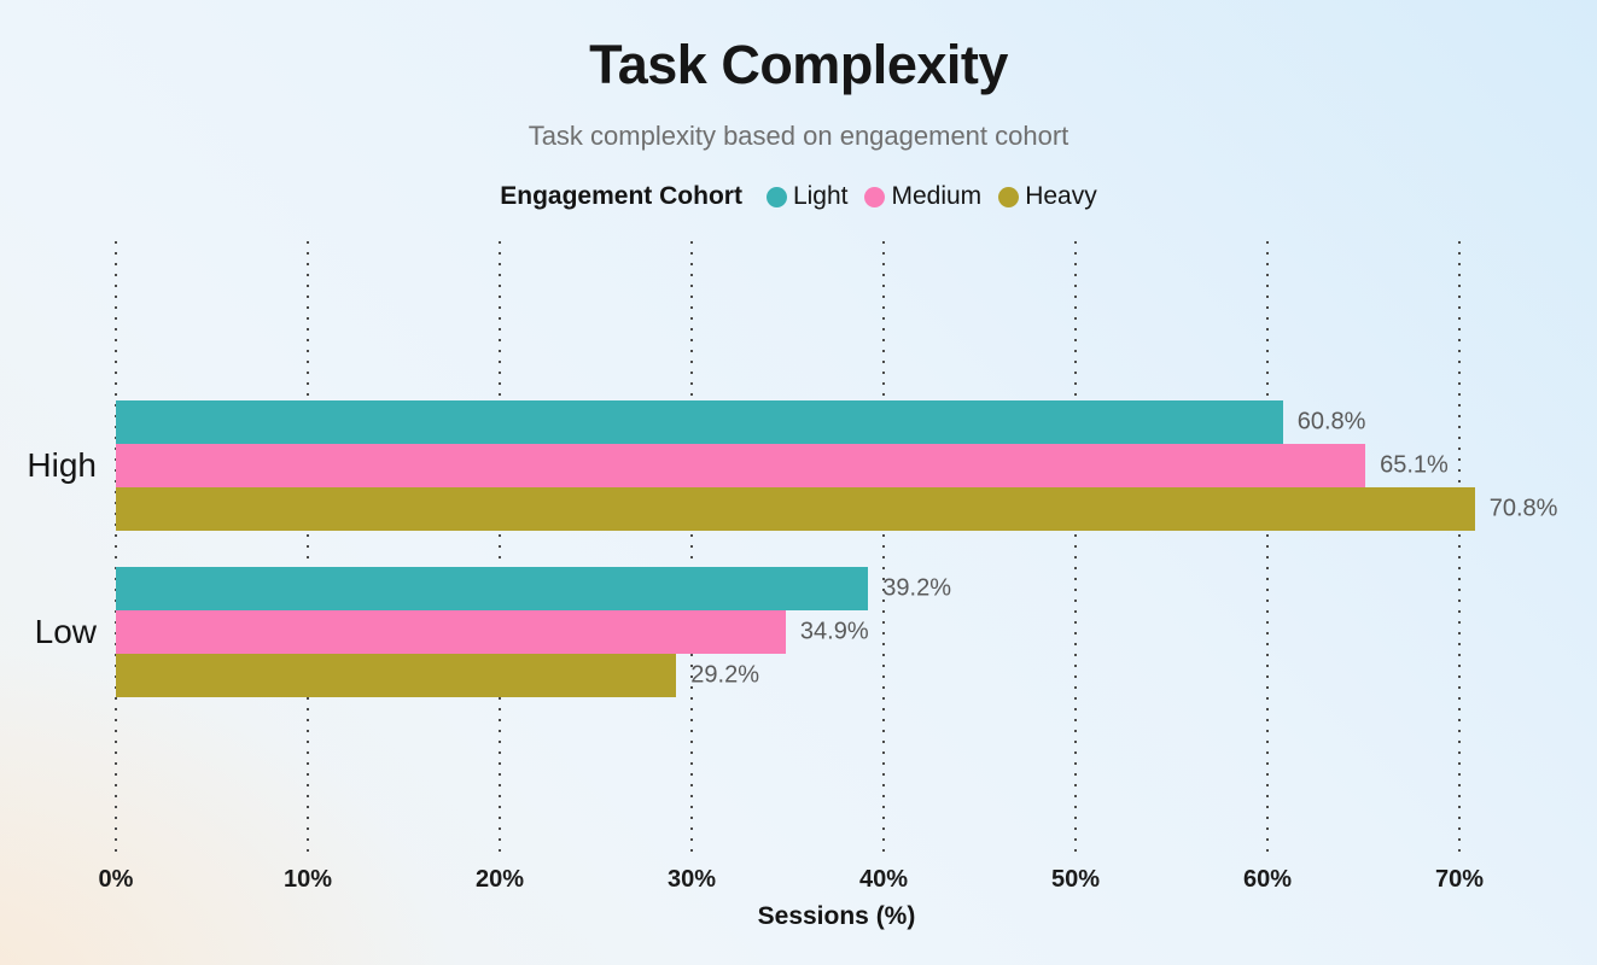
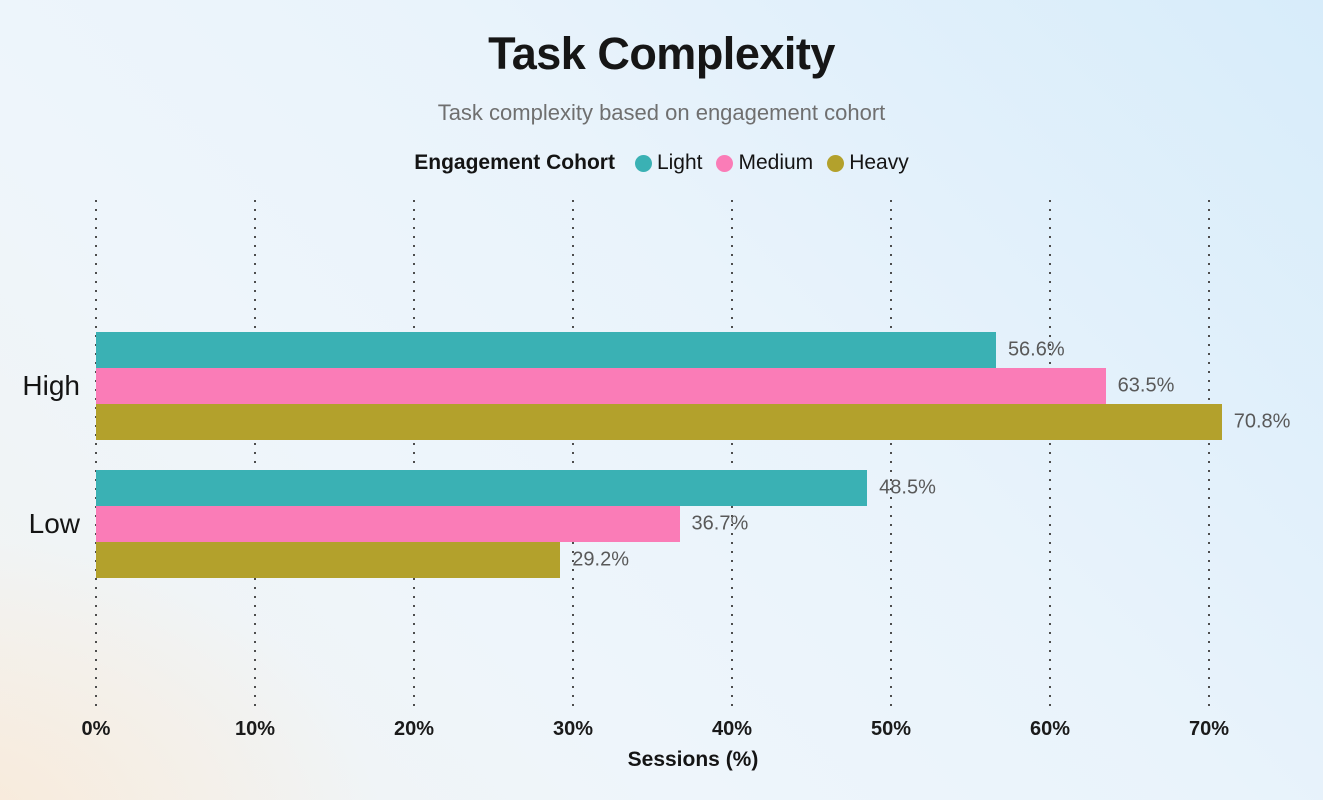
Light/High: 60.8% -> 56.6%
Medium/High: 65.1% -> 63.5%
Light/Low: 39.2% -> 48.5%
Medium/Low: 34.9% -> 36.7%
